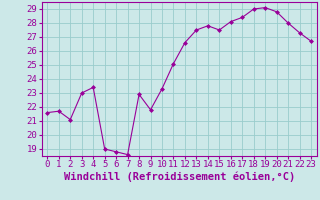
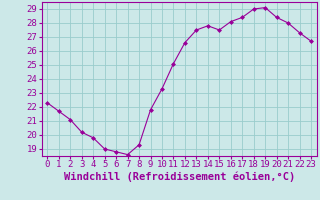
0: 21.6 -> 22.3
3: 23.0 -> 20.2
4: 23.4 -> 19.8
8: 22.9 -> 19.3
20: 28.8 -> 28.4
